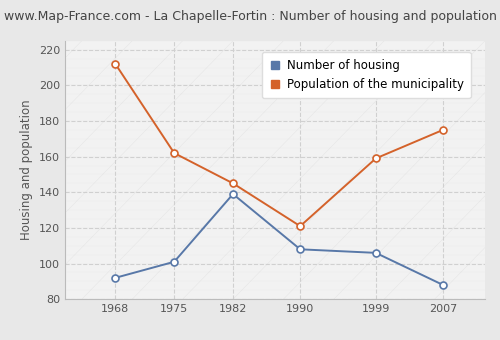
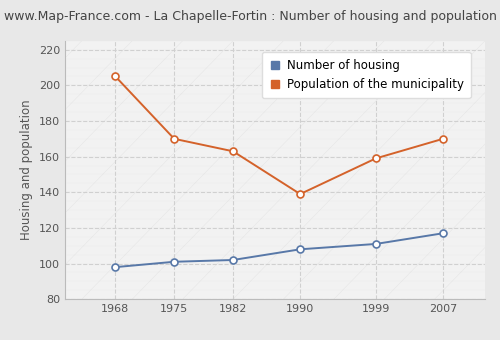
Number of housing/1968: 92 -> 98
Population of the municipality/1968: 212 -> 205
Population of the municipality/1975: 162 -> 170
Number of housing/1982: 139 -> 102
Population of the municipality/1982: 145 -> 163
Population of the municipality/1990: 121 -> 139
Number of housing/1999: 106 -> 111
Number of housing/2007: 88 -> 117
Population of the municipality/2007: 175 -> 170
